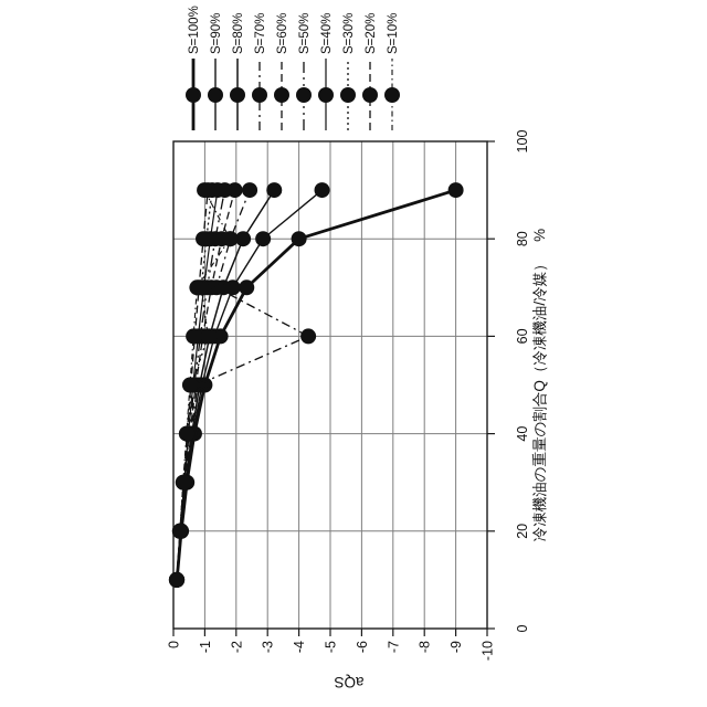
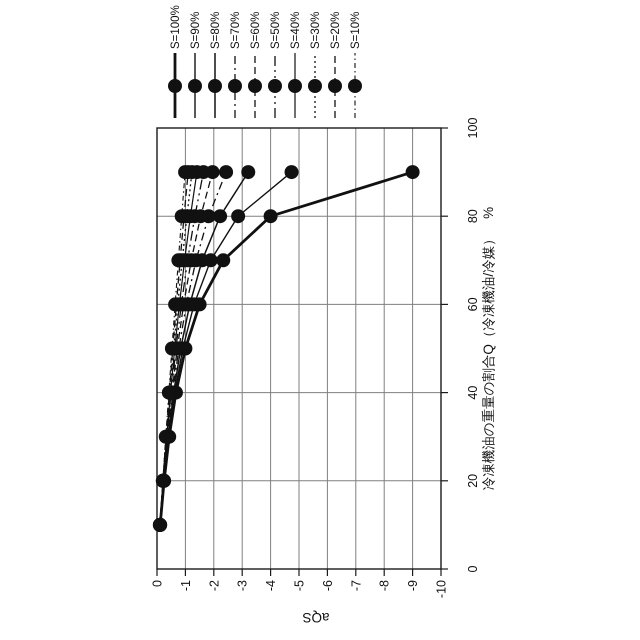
S=70%/60: -4.3 -> -1.0
S=30%/60: -1.1 -> -0.7
S=10%/80: -1.8 -> -0.9
